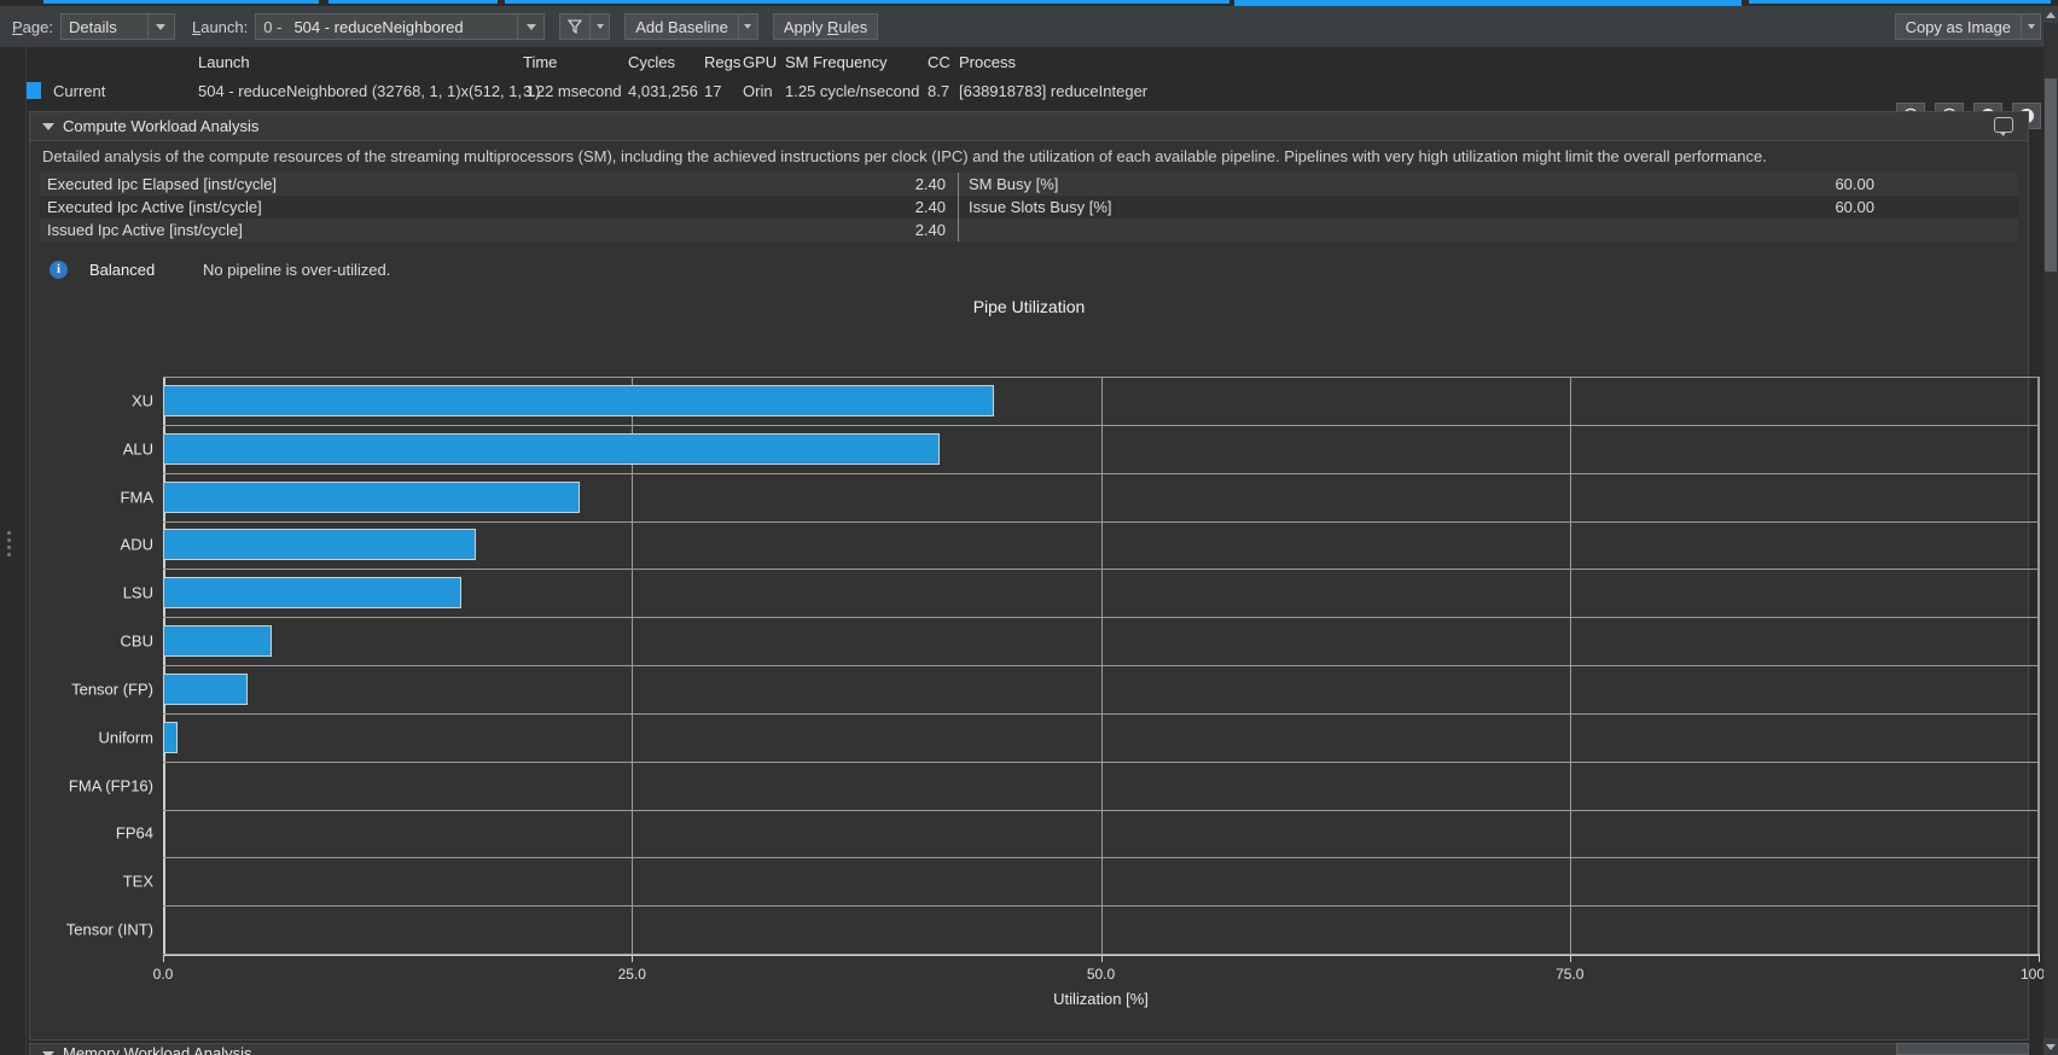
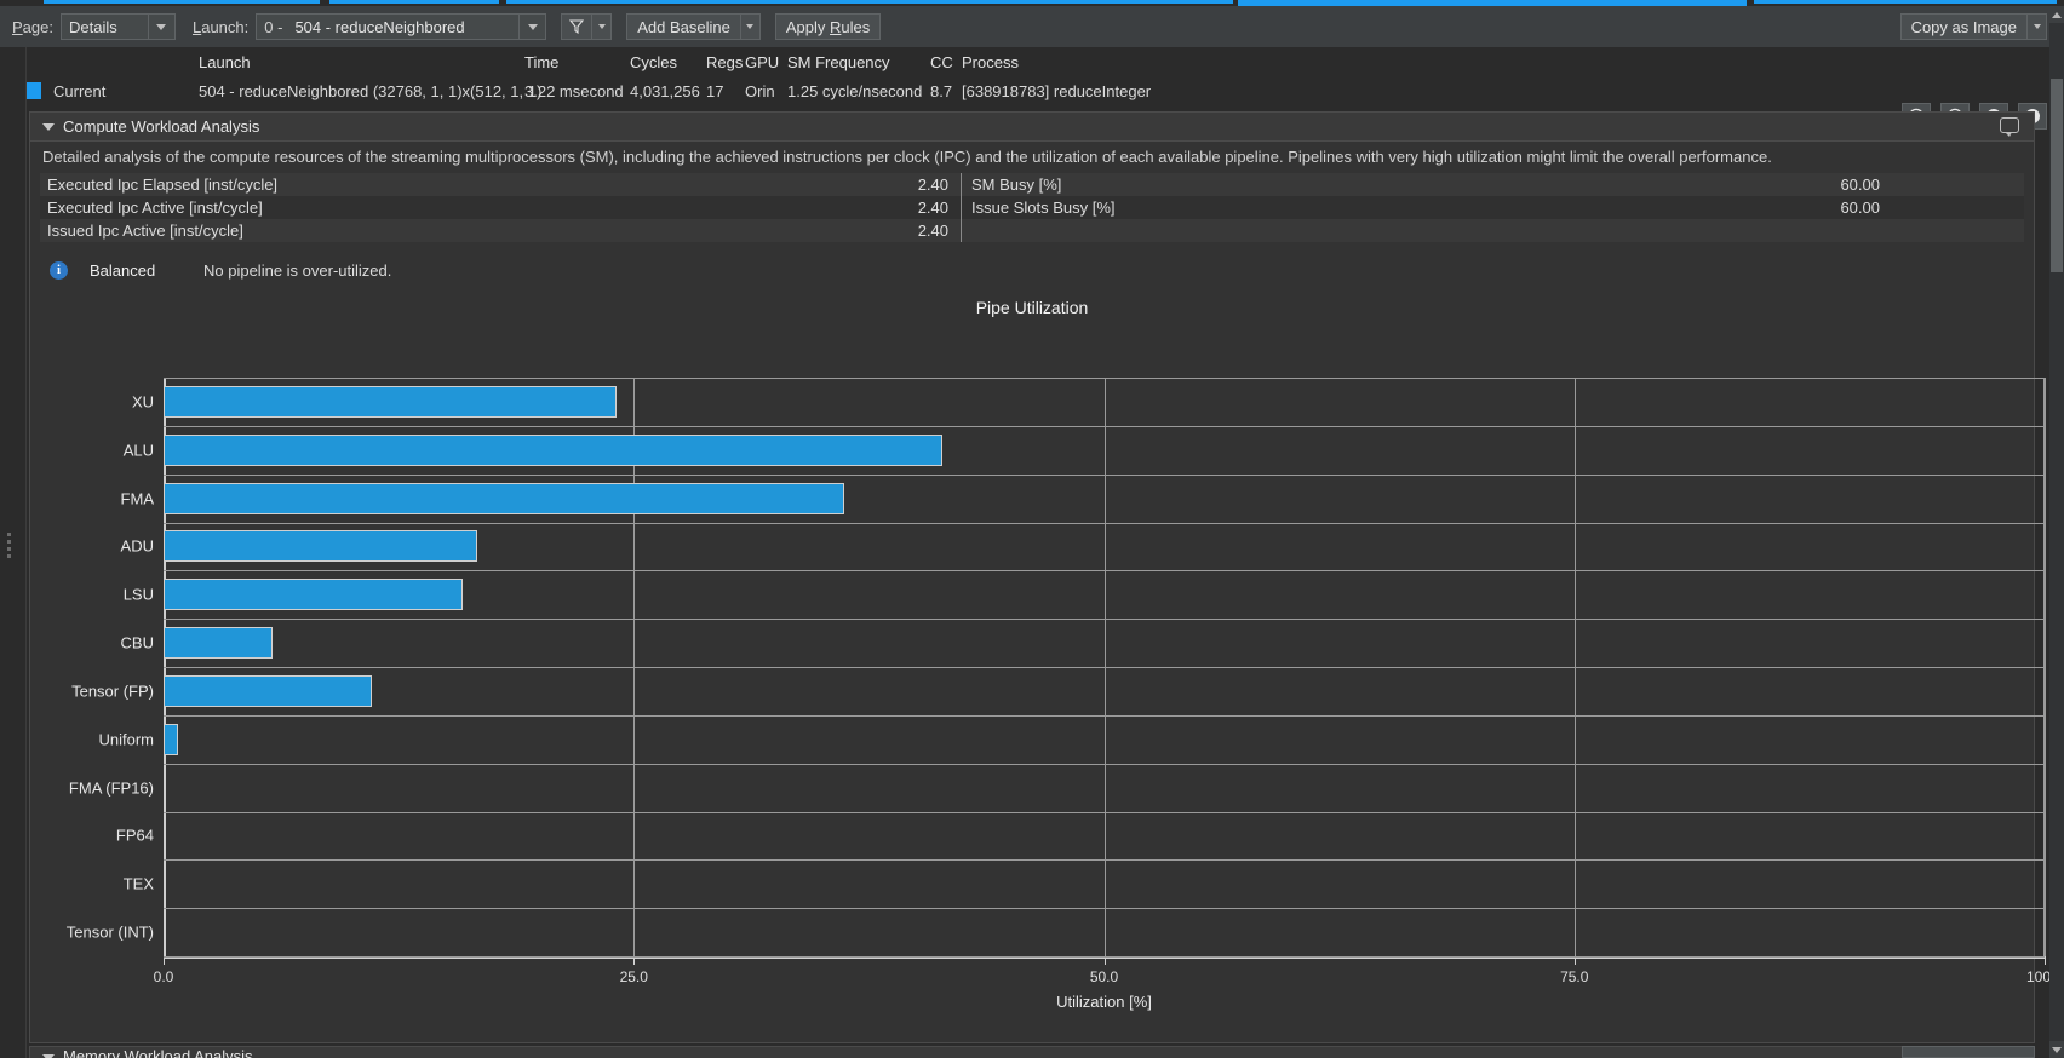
XU: 44.3 -> 24.1
FMA: 22.2 -> 36.2
Tensor (FP): 4.5 -> 11.1
